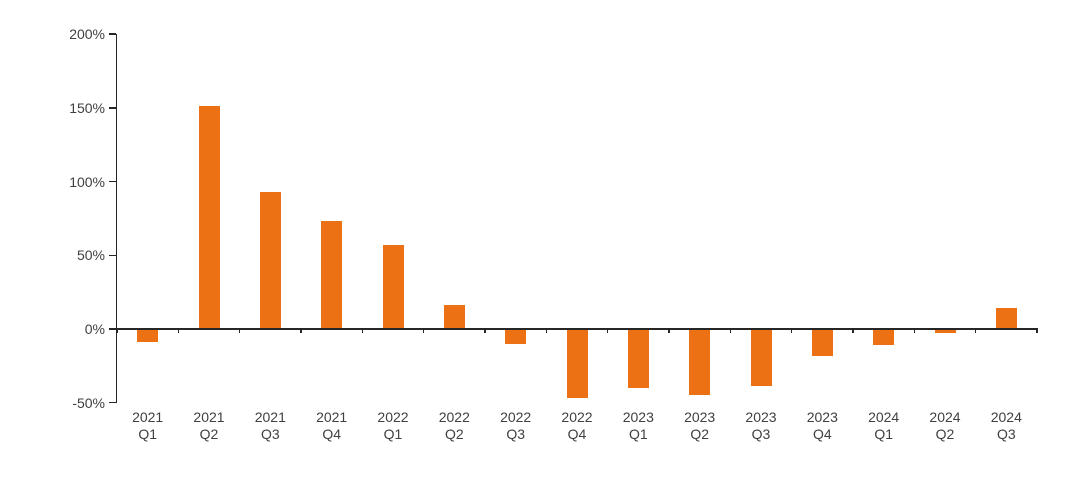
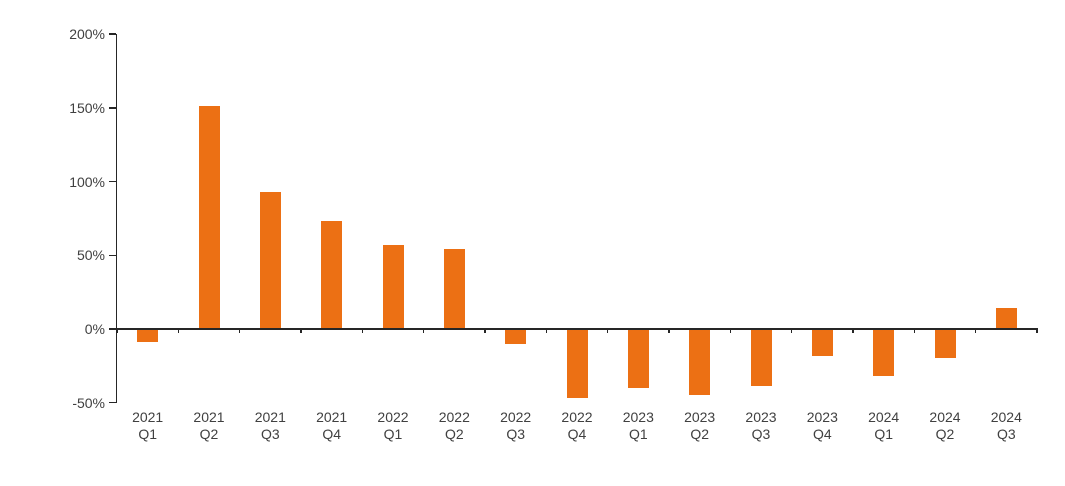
2022 Q2: 16% -> 54%
2024 Q1: -11% -> -32%
2024 Q2: -3% -> -20%
